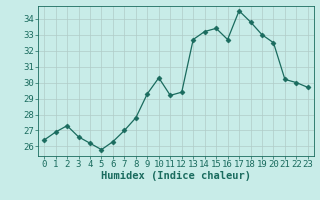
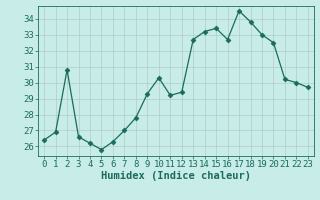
2: 27.3 -> 30.8
